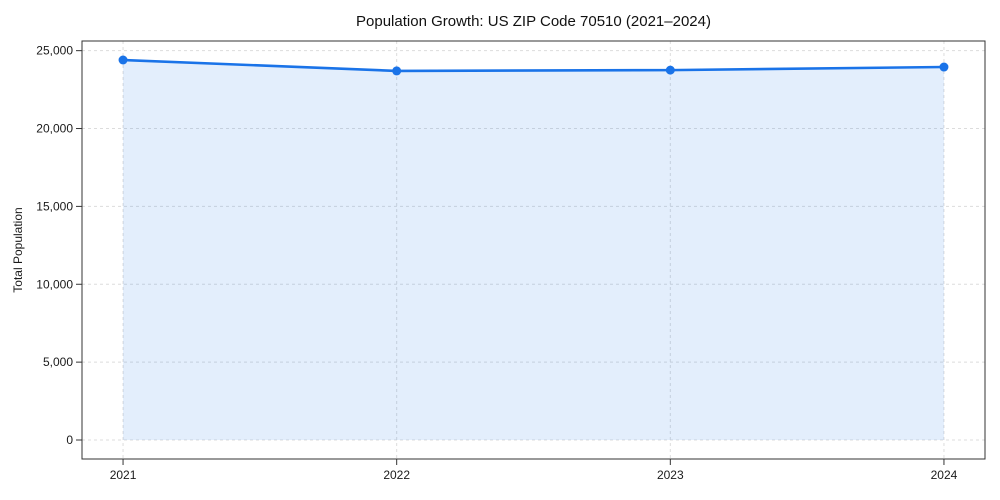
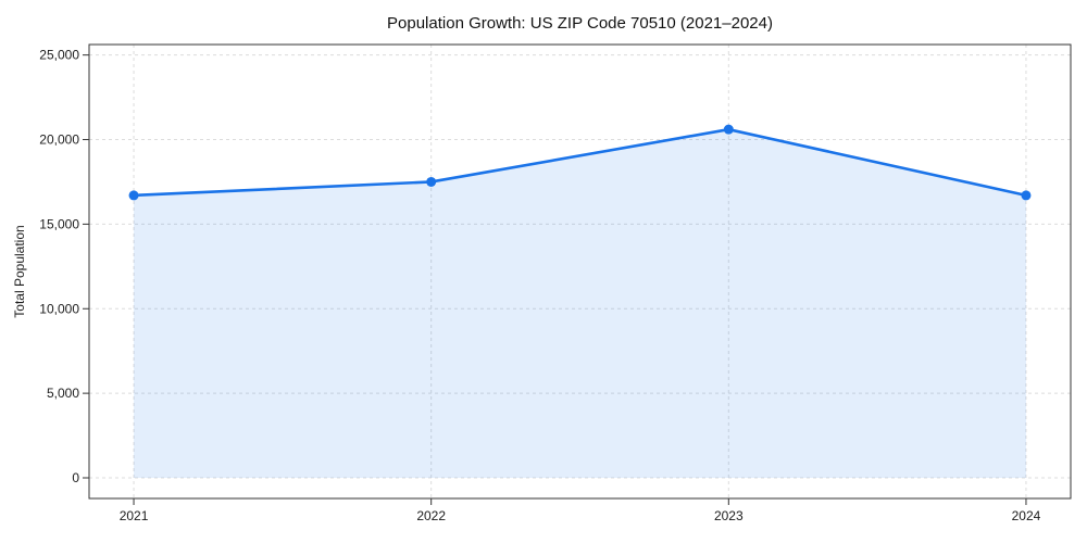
2021: 24400 -> 16700
2022: 23700 -> 17500
2023: 23800 -> 20600
2024: 24000 -> 16700
